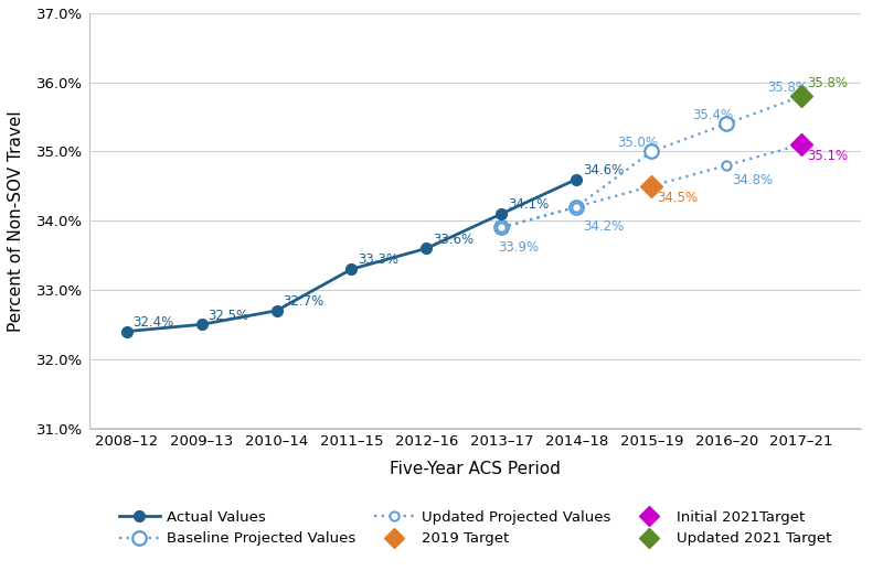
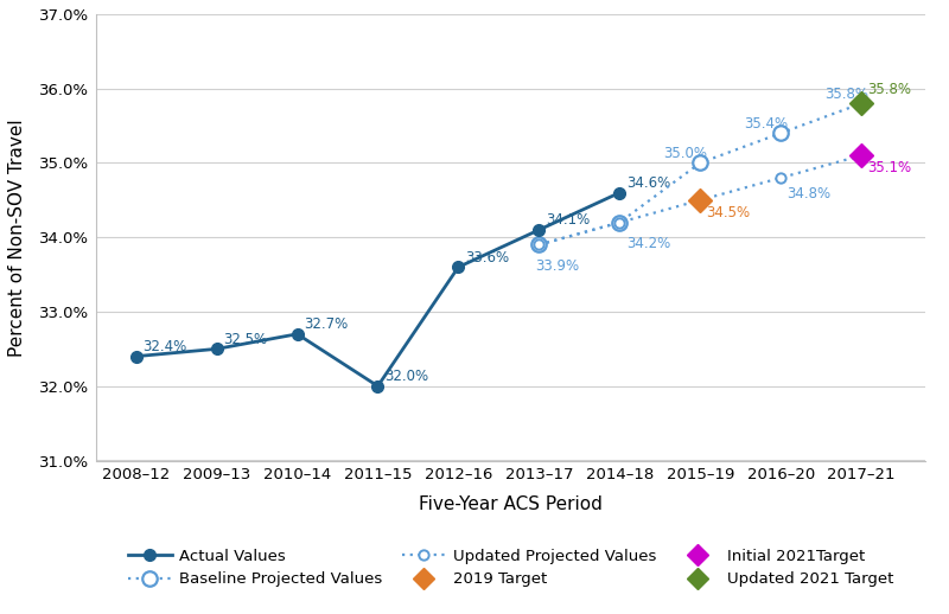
Actual Values/2011–15: 33.3% -> 32.0%
